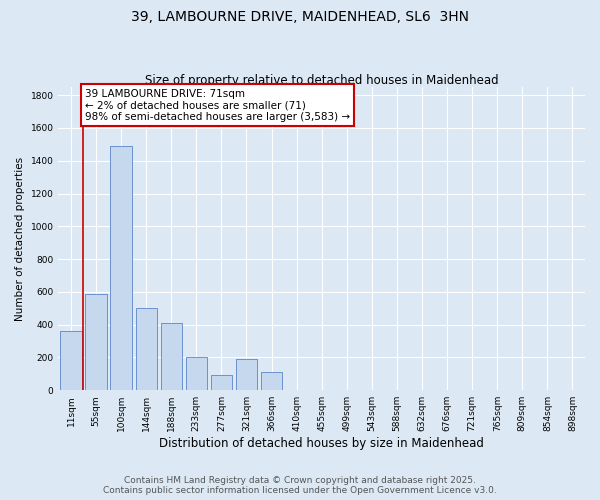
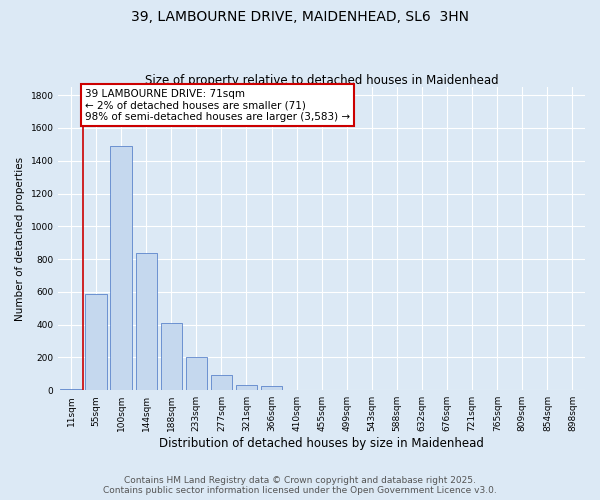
11sqm: 360 -> 10
144sqm: 500 -> 840
321sqm: 190 -> 30
366sqm: 110 -> 20
